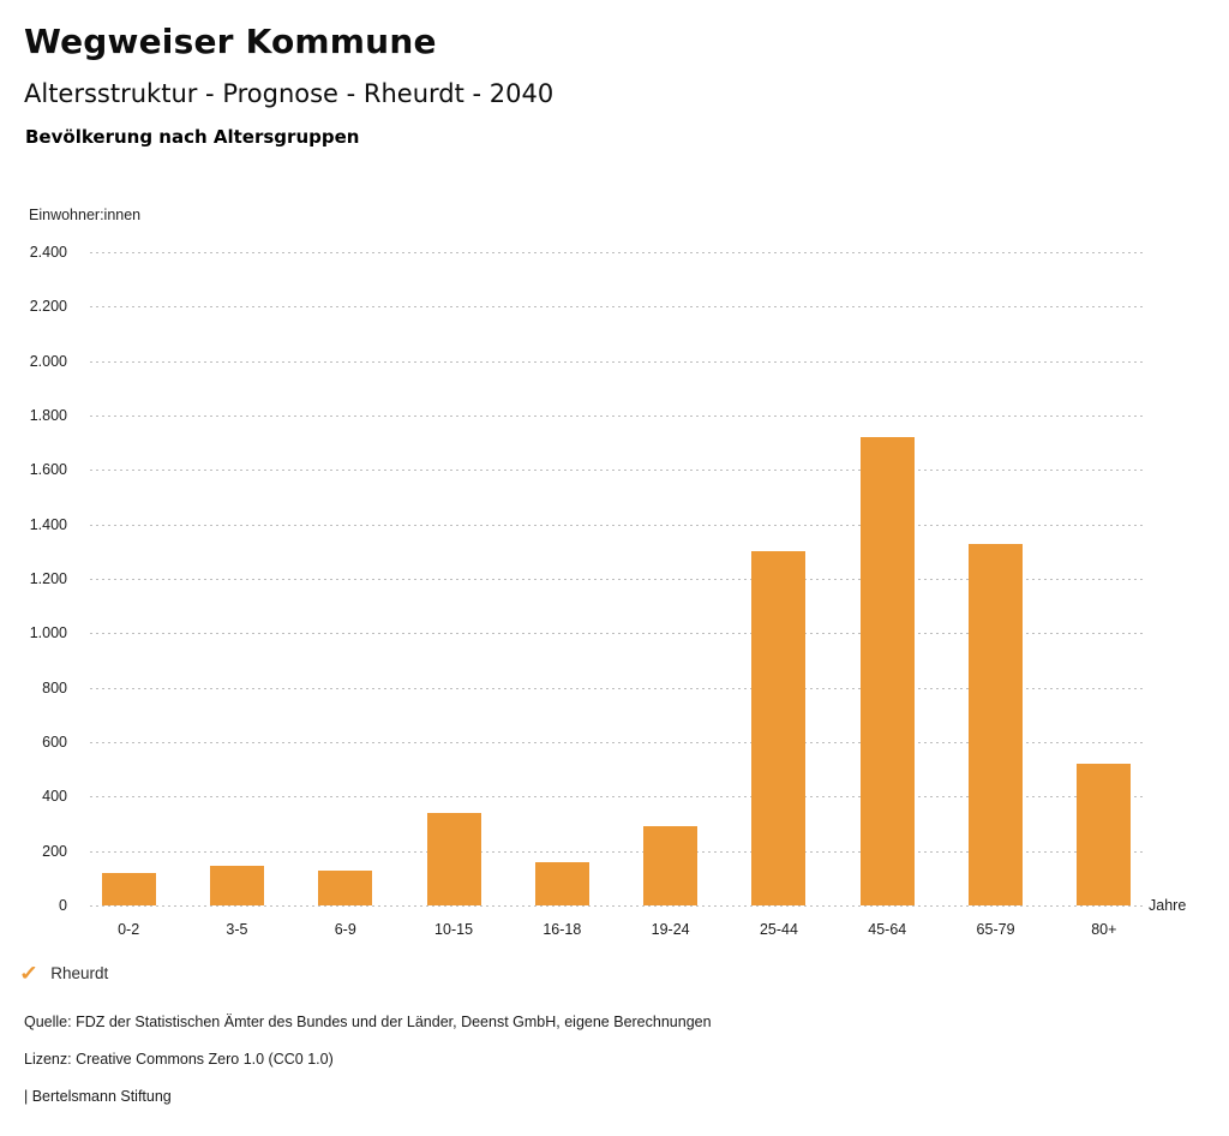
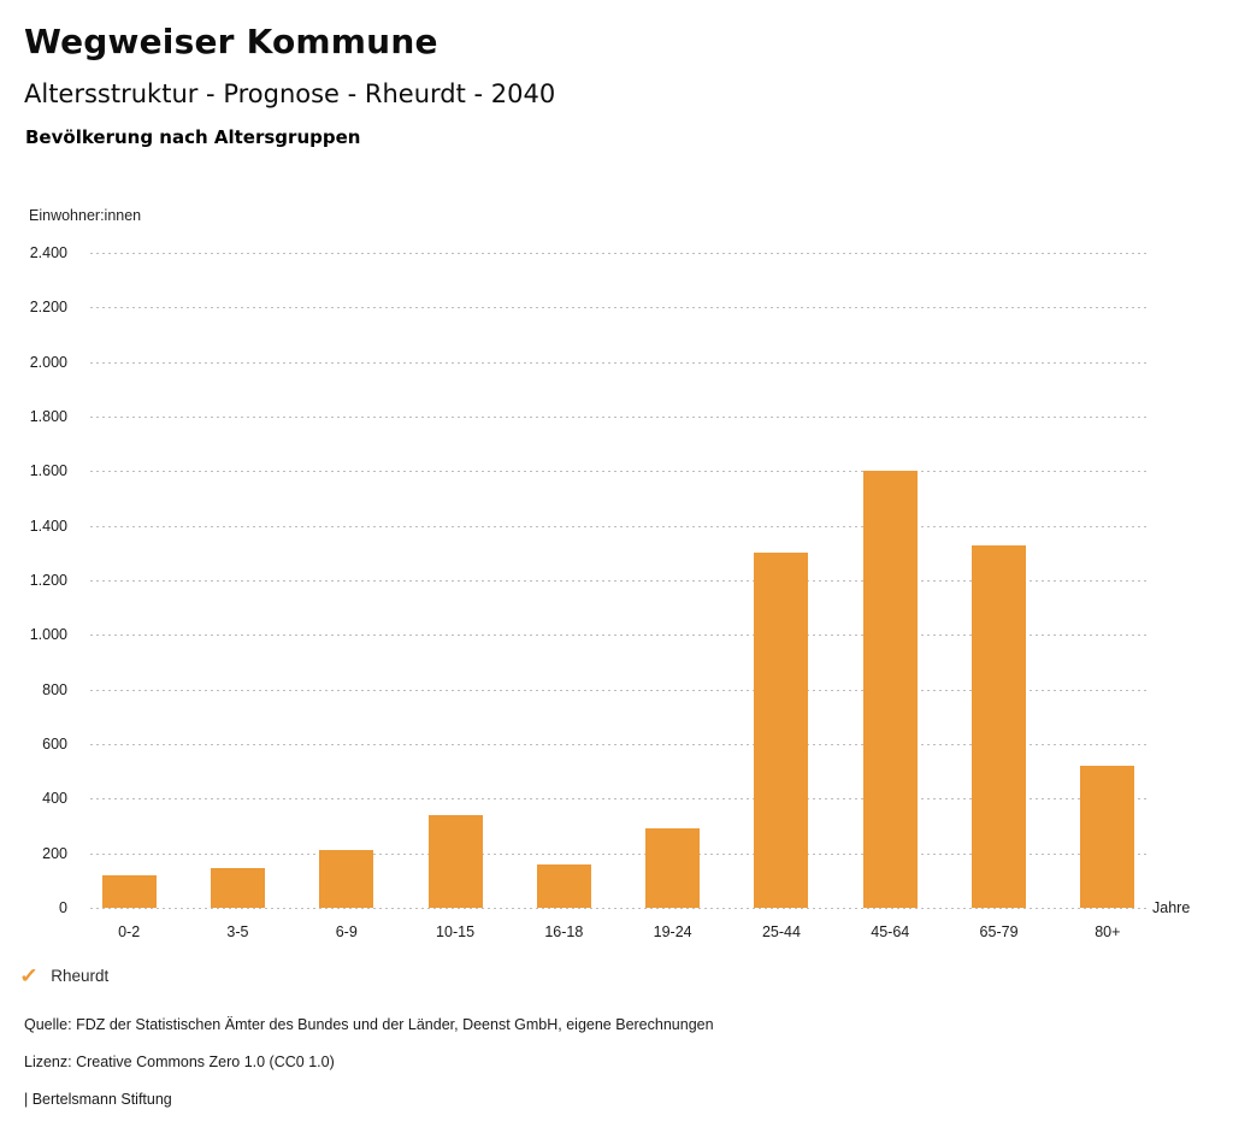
6-9: 130 -> 210
45-64: 1720 -> 1600
